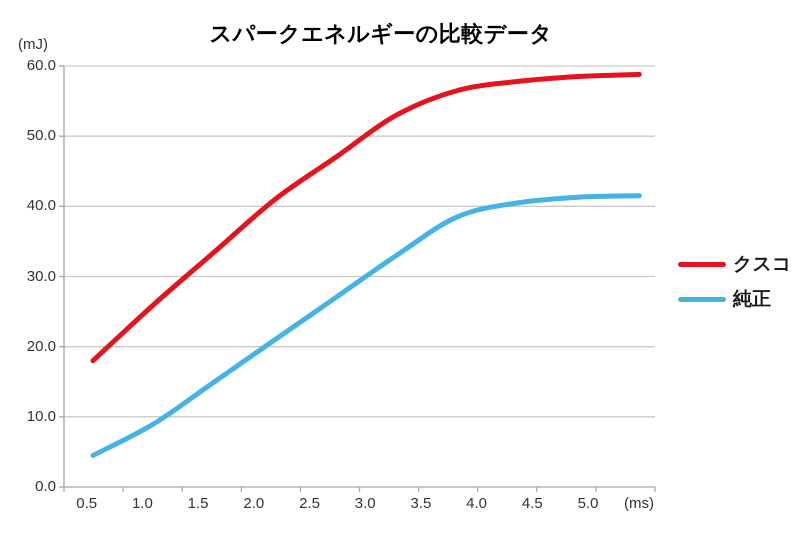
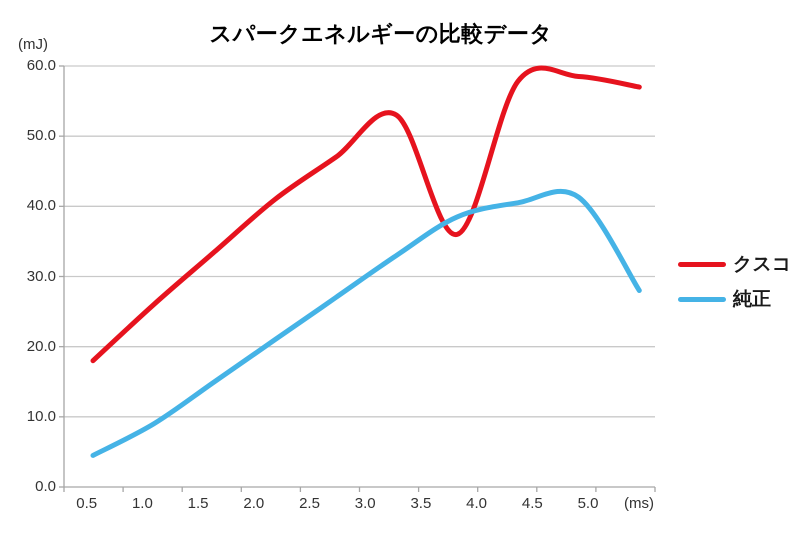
クスコ/3.5: 56 -> 36
クスコ/5.0: 59 -> 57
純正/5.0: 42 -> 28
